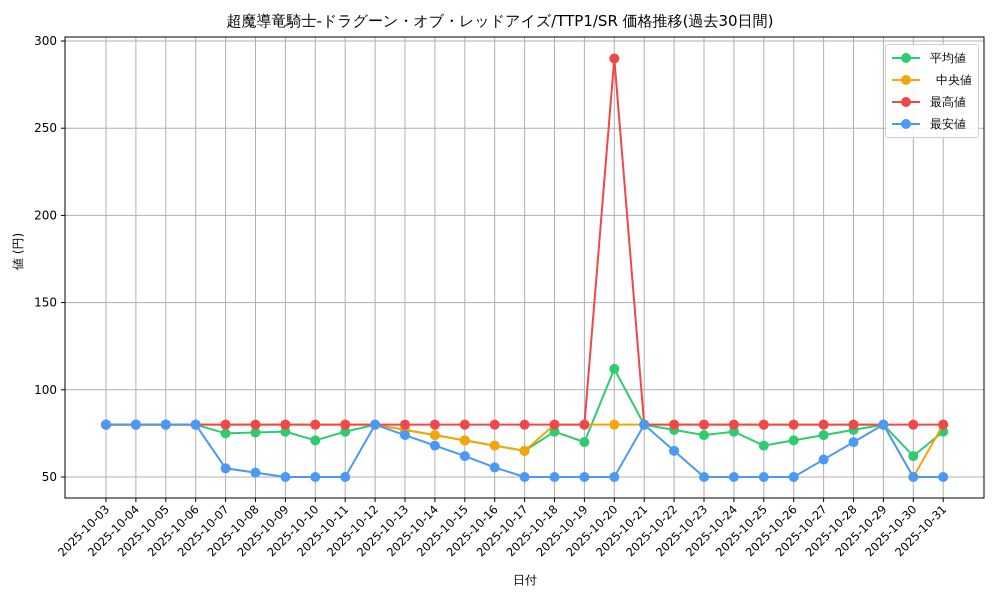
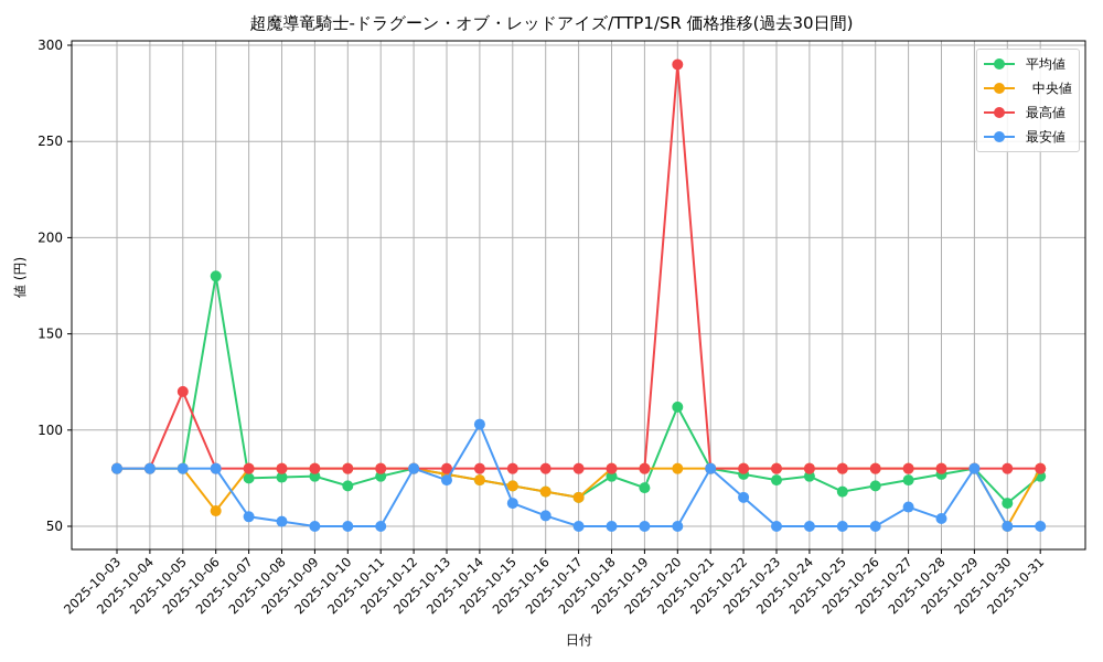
最高値/2025-10-05: 80 -> 120
平均値/2025-10-06: 80 -> 180
中央値/2025-10-06: 80 -> 58
最安値/2025-10-14: 68 -> 103
最安値/2025-10-28: 70 -> 54
